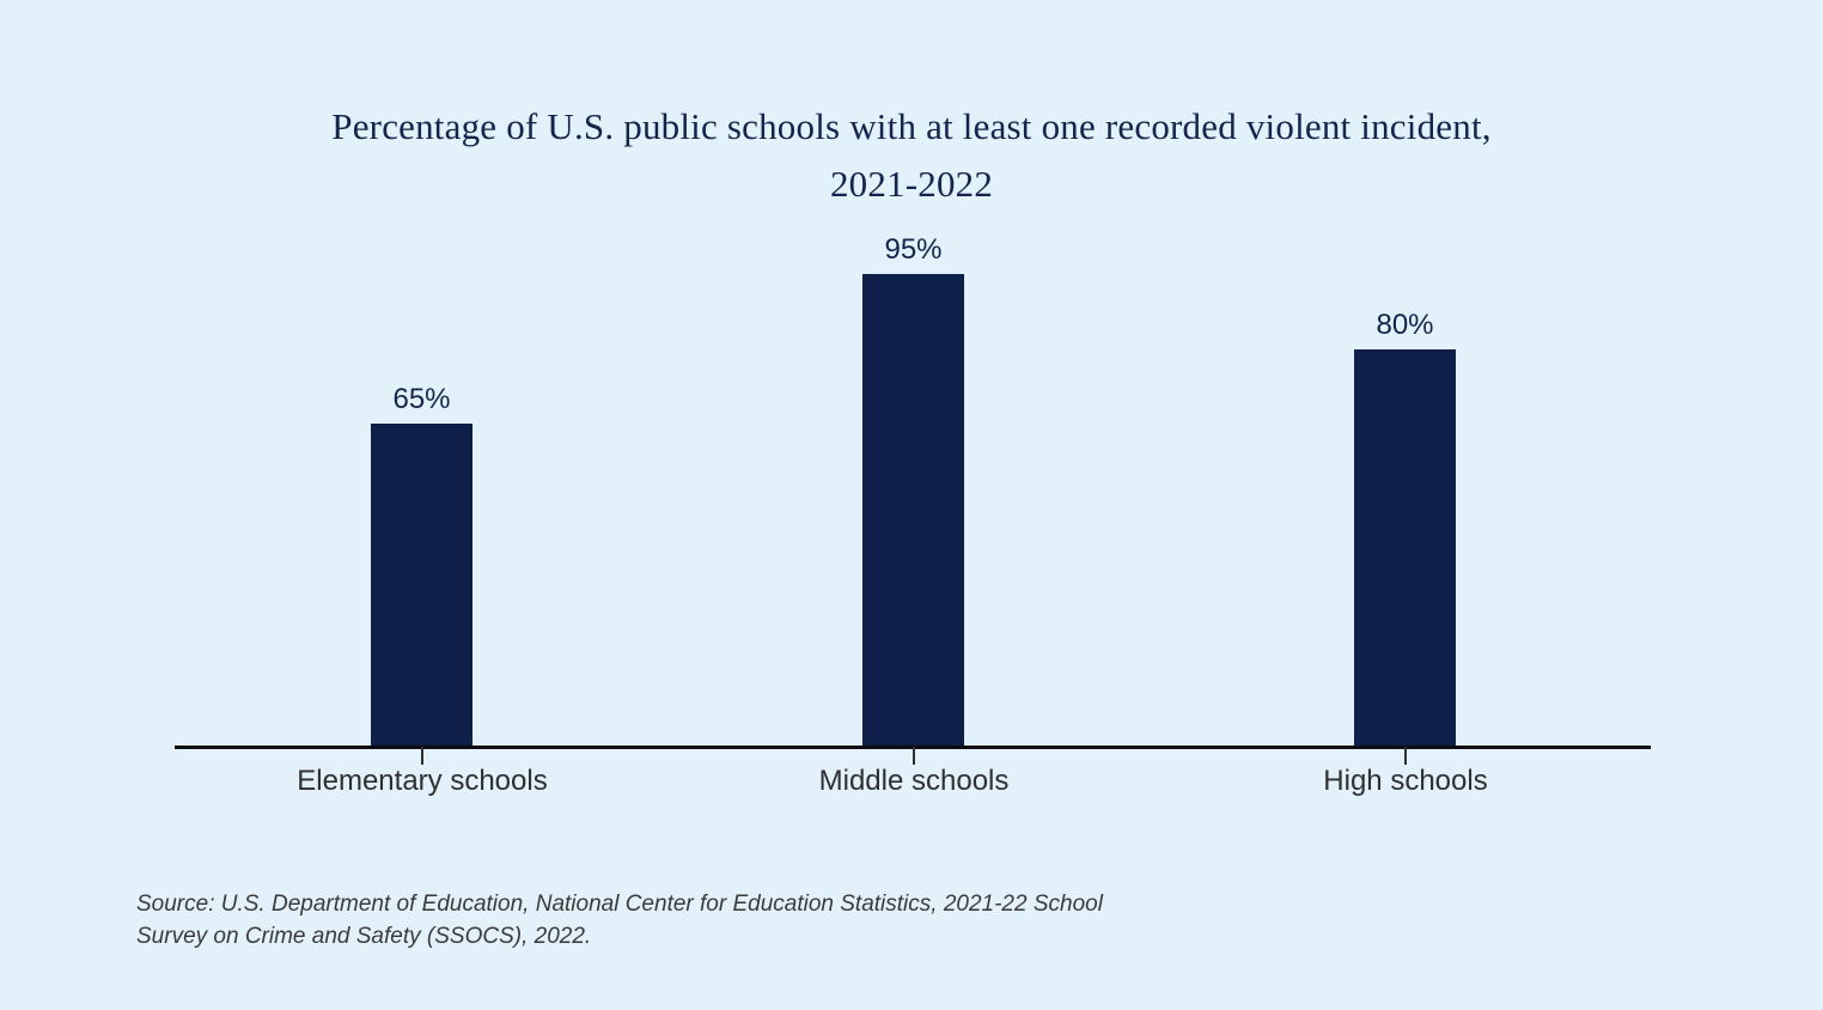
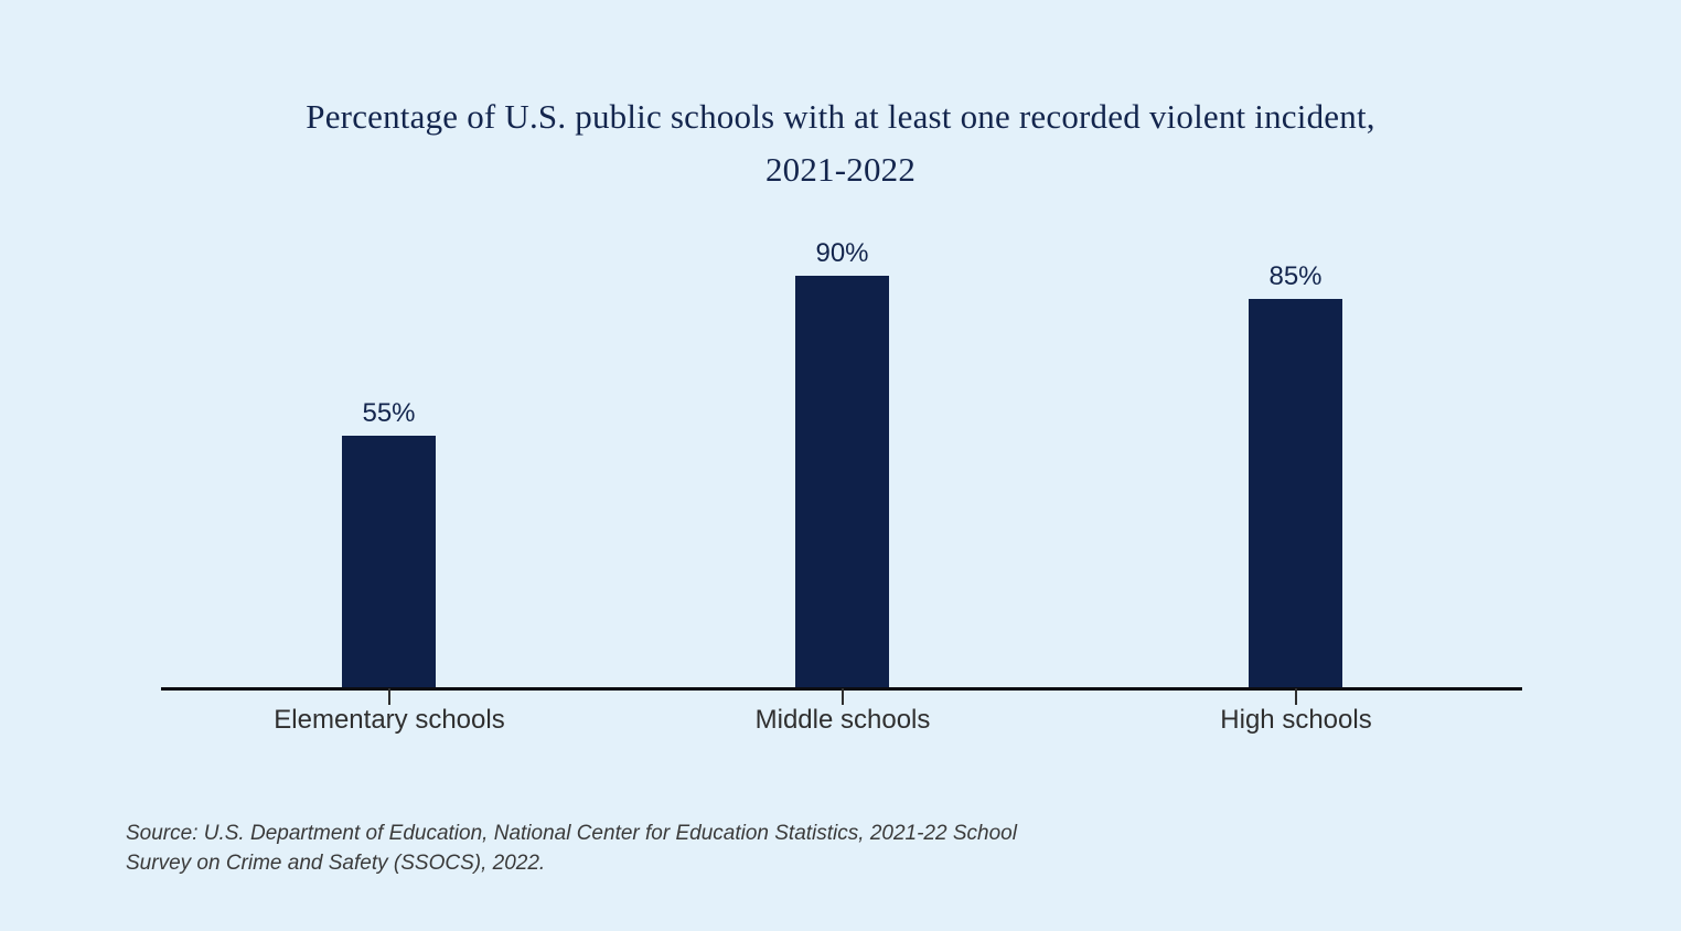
Elementary schools: 65% -> 55%
Middle schools: 95% -> 90%
High schools: 80% -> 85%
